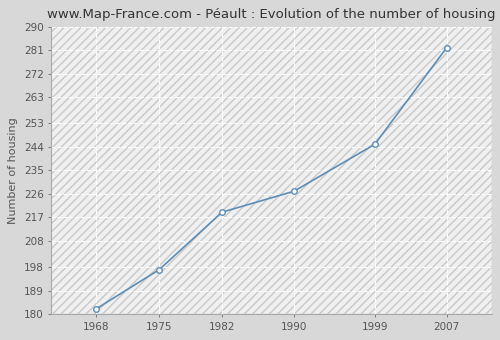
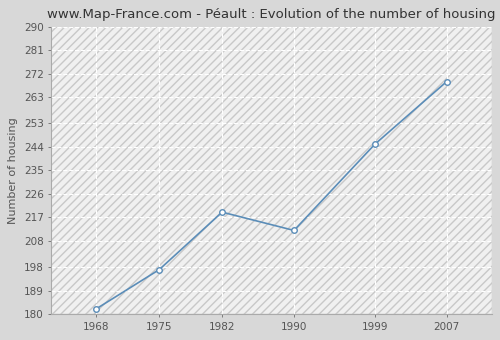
1990: 227 -> 212
2007: 282 -> 269
